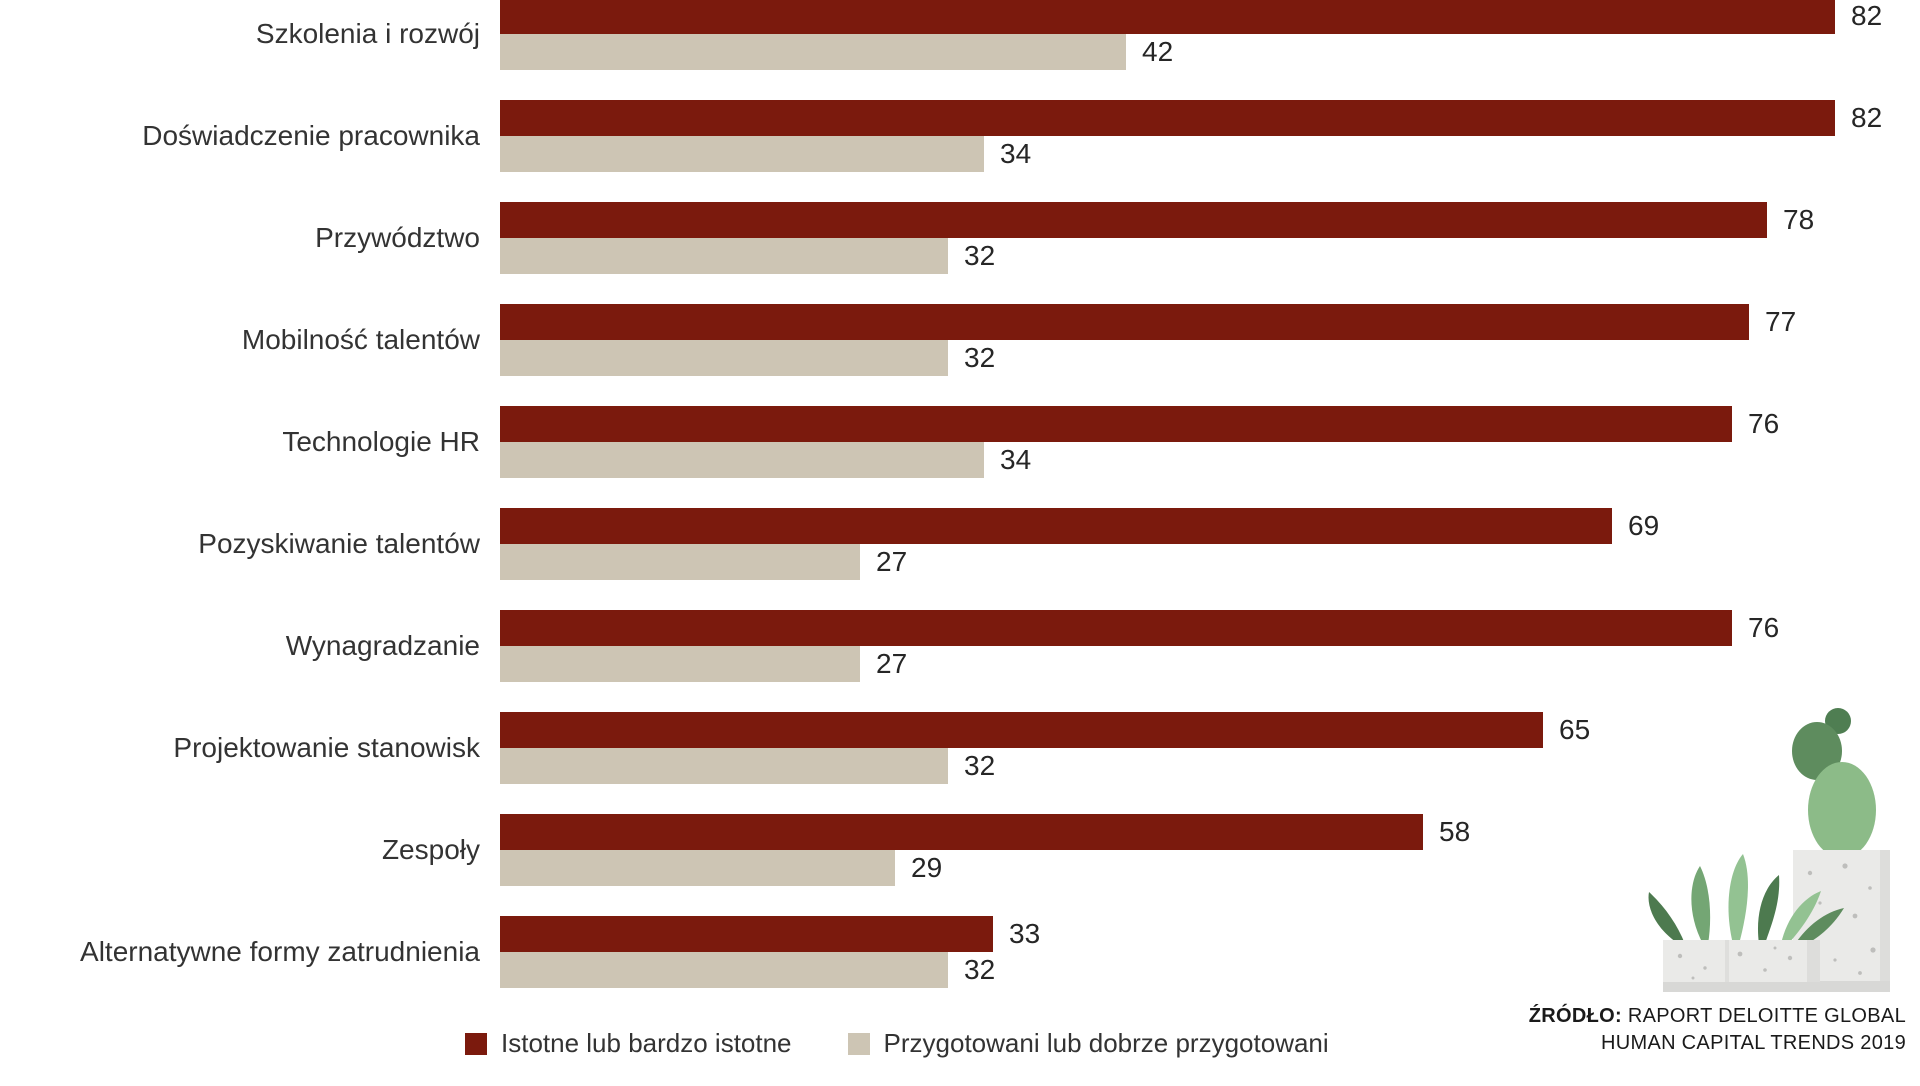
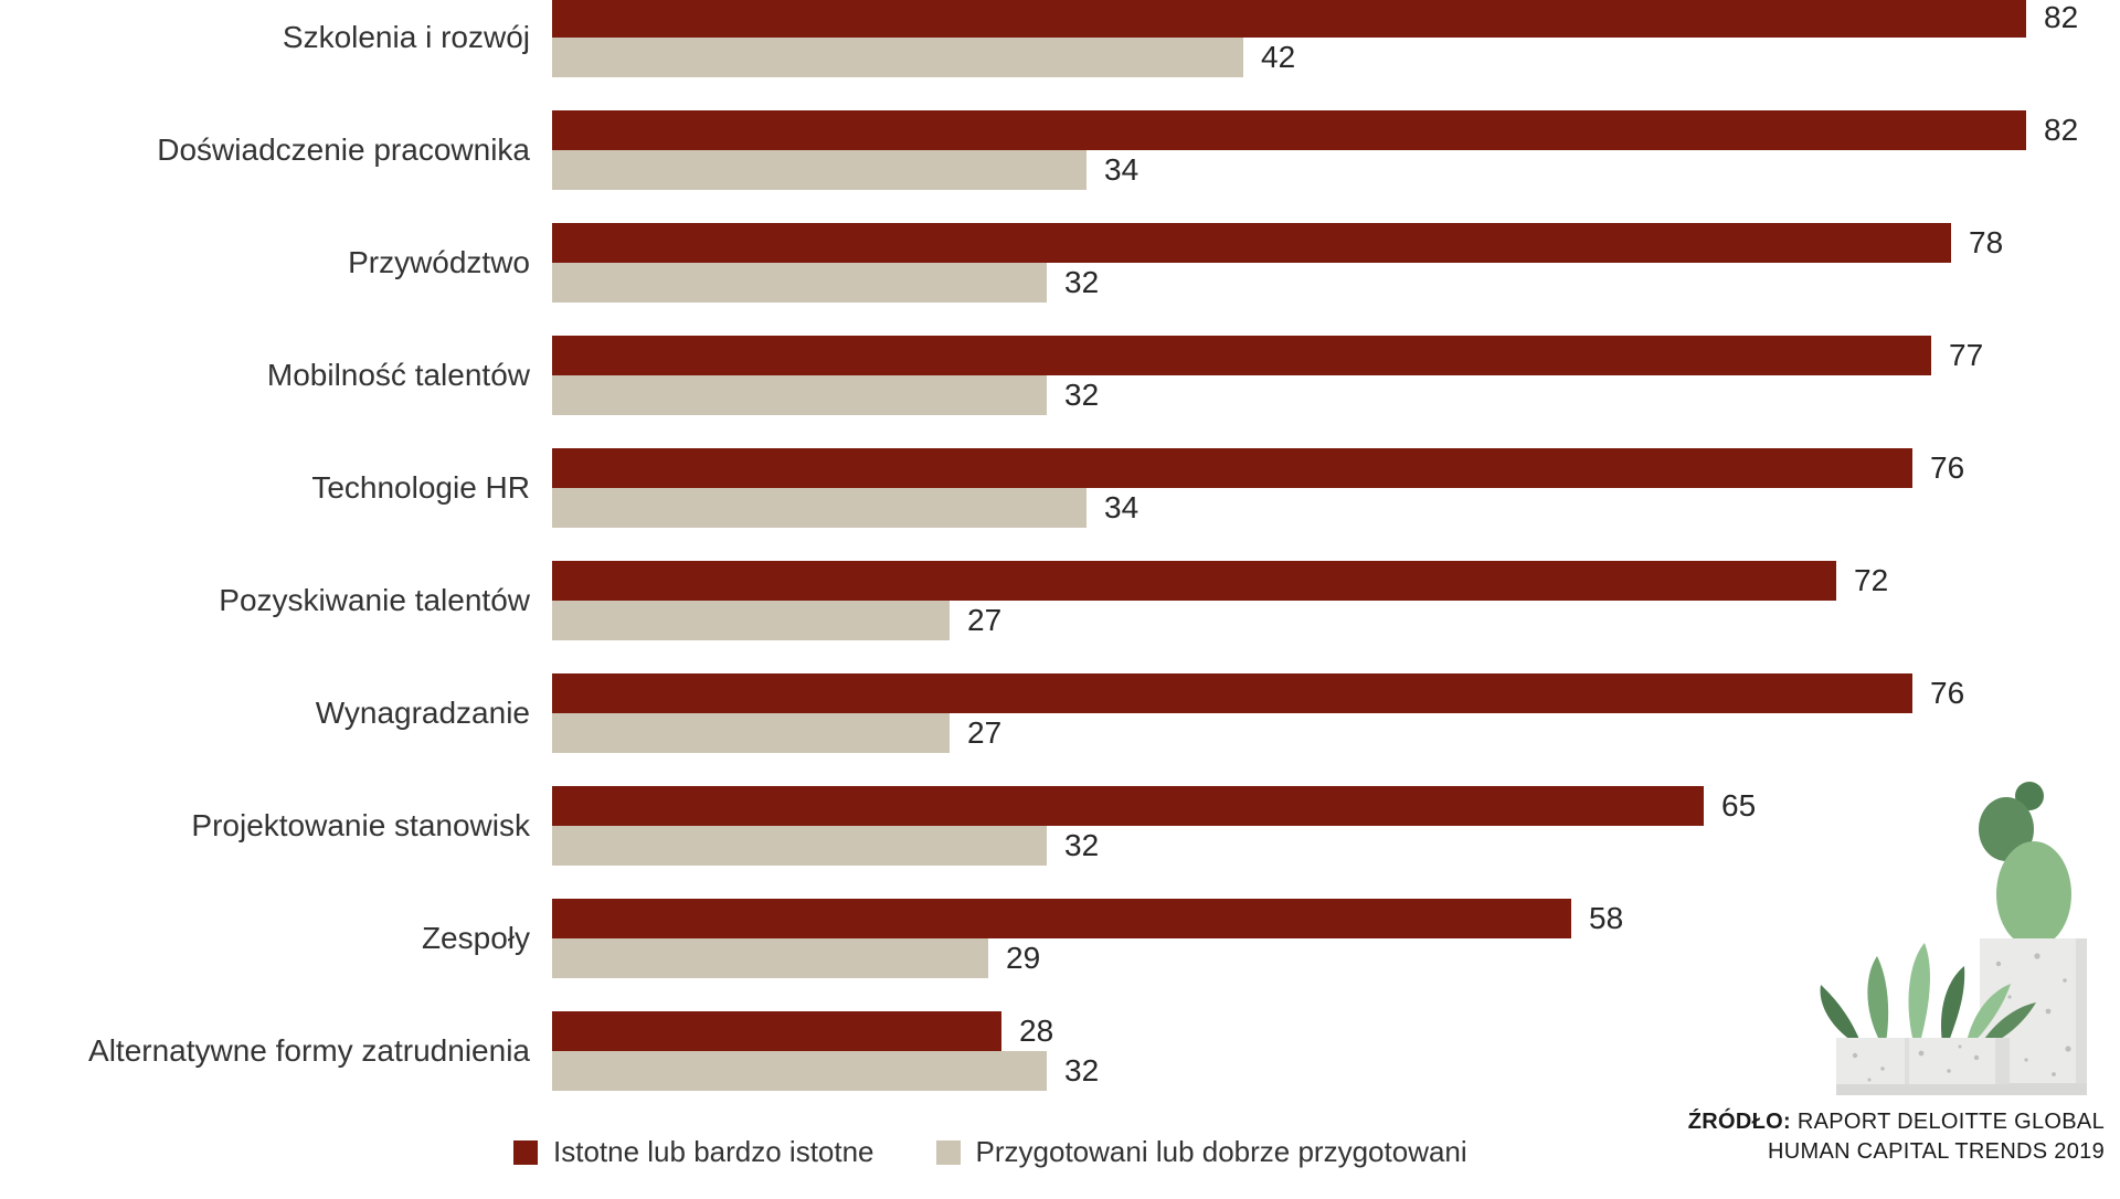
Istotne lub bardzo istotne/Pozyskiwanie talentów: 69 -> 72
Istotne lub bardzo istotne/Alternatywne formy zatrudnienia: 33 -> 28
